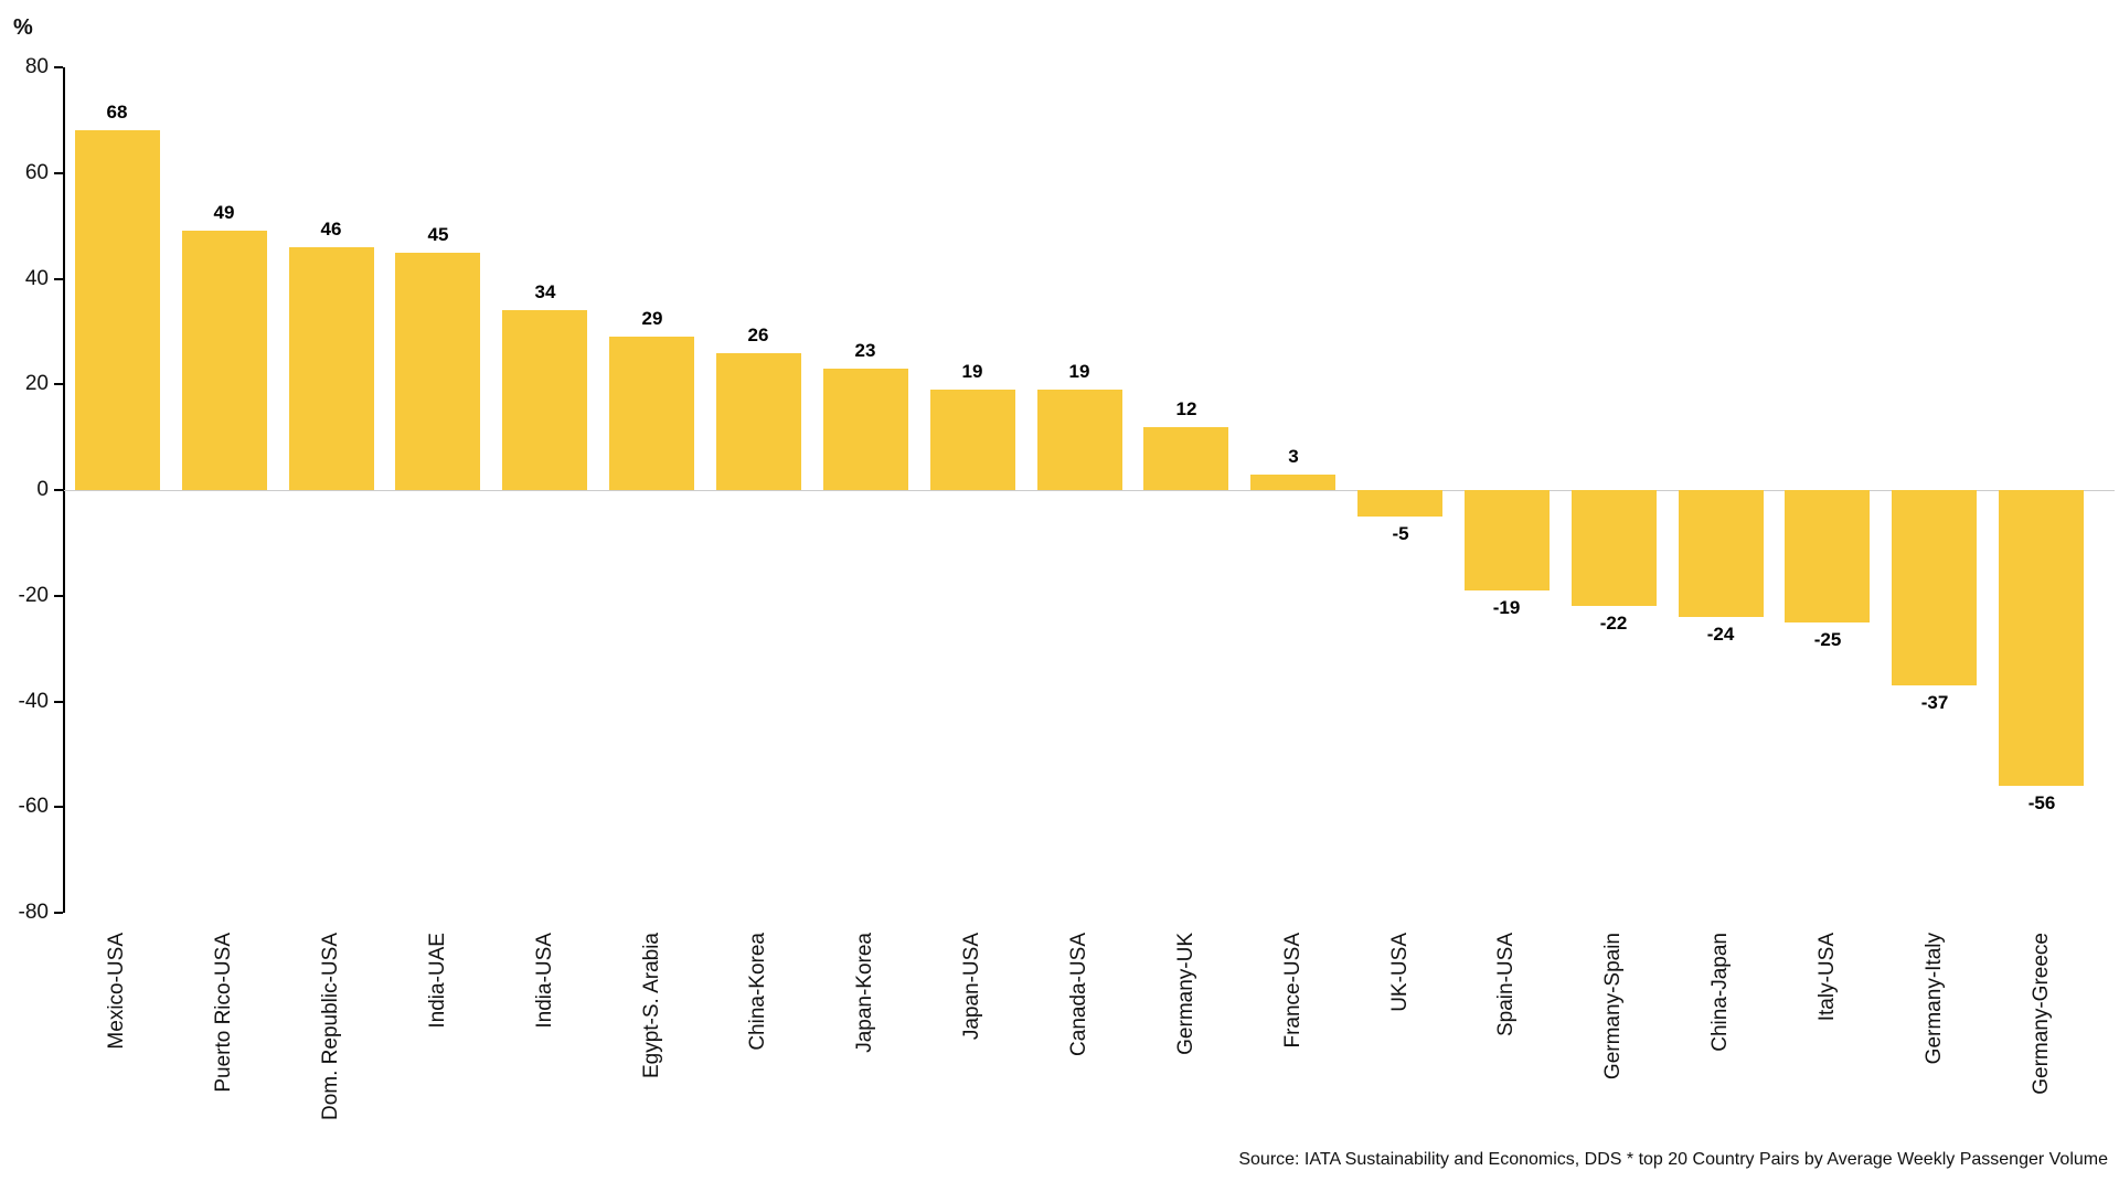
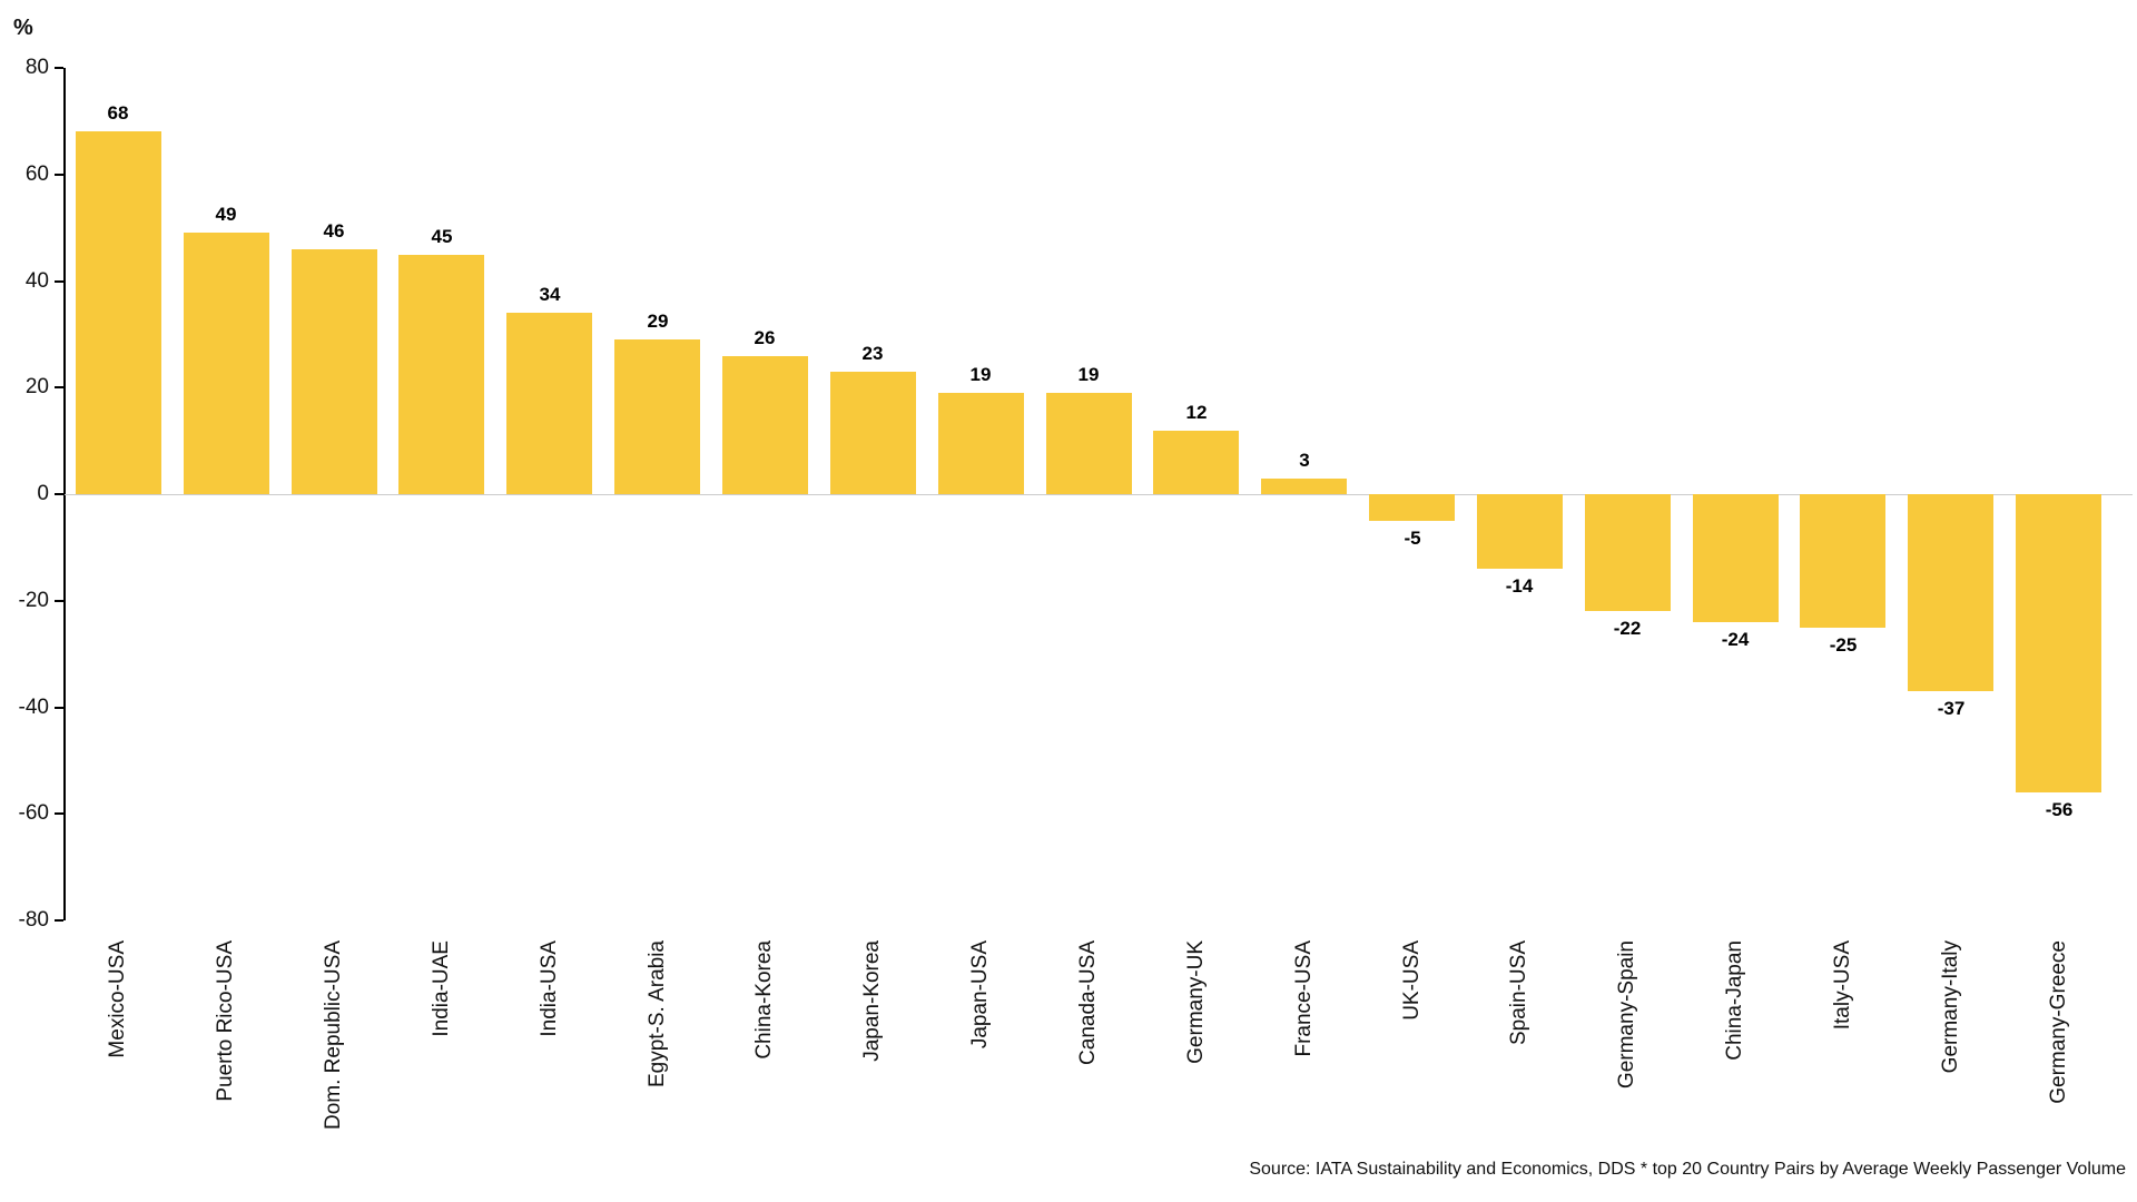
Spain-USA: -19 -> -14
